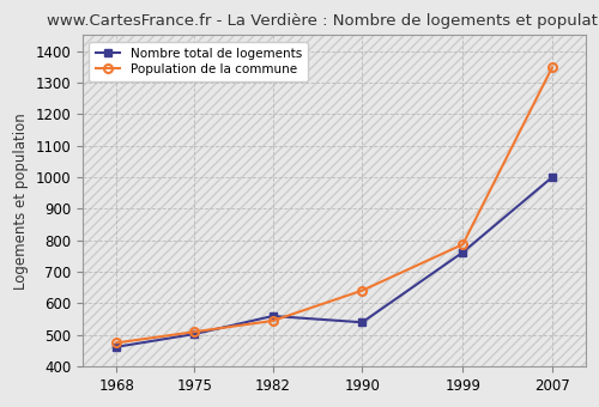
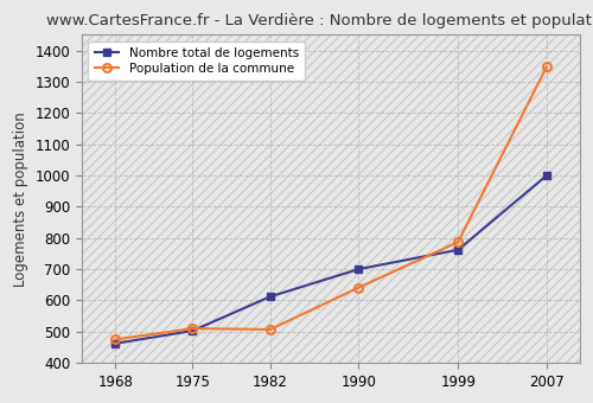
Nombre total de logements/1982: 560 -> 612
Population de la commune/1982: 545 -> 507
Nombre total de logements/1990: 540 -> 700
